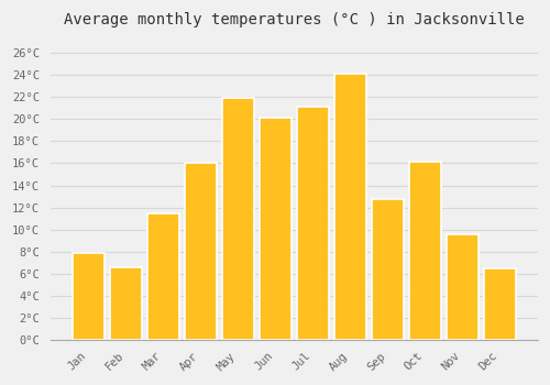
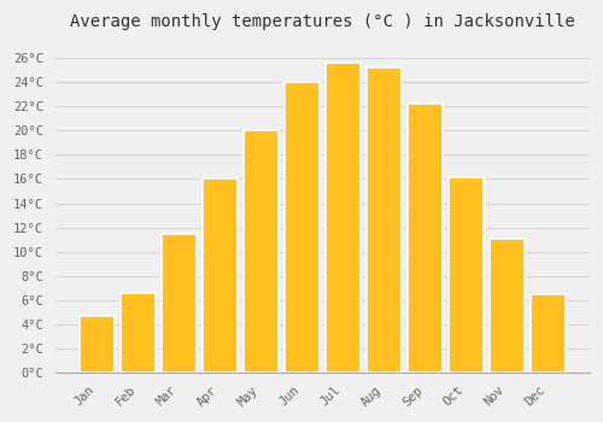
Jan: 7.9°C -> 4.7°C
May: 21.9°C -> 20.0°C
Jun: 20.1°C -> 24.0°C
Jul: 21.1°C -> 25.6°C
Aug: 24.1°C -> 25.2°C
Sep: 12.8°C -> 22.2°C
Nov: 9.6°C -> 11.1°C
